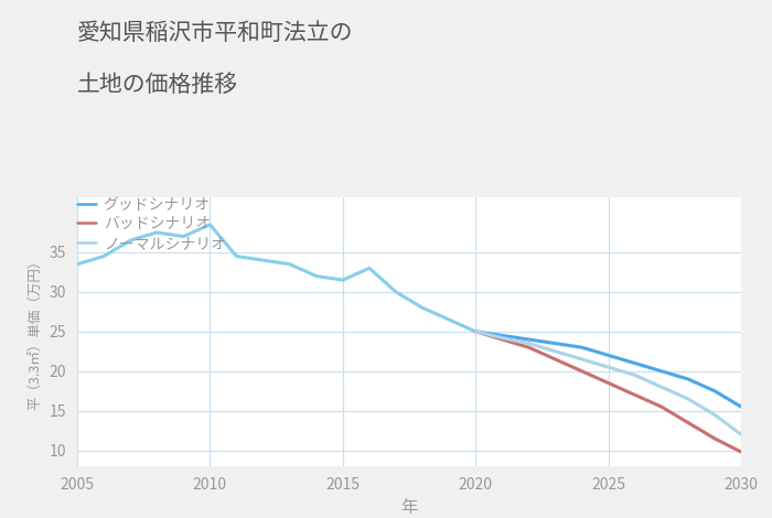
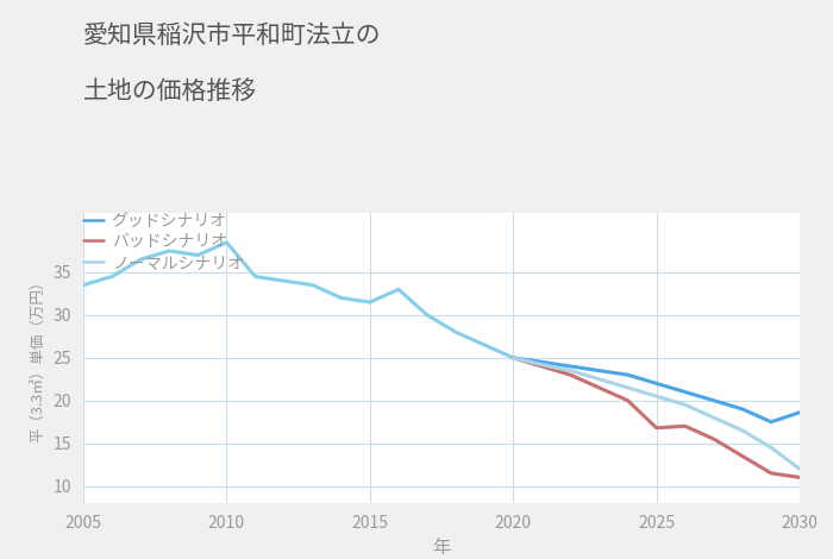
バッドシナリオ/2025: 18.5 -> 16.8
グッドシナリオ/2030: 15.5 -> 18.6
バッドシナリオ/2030: 9.8 -> 11.0
